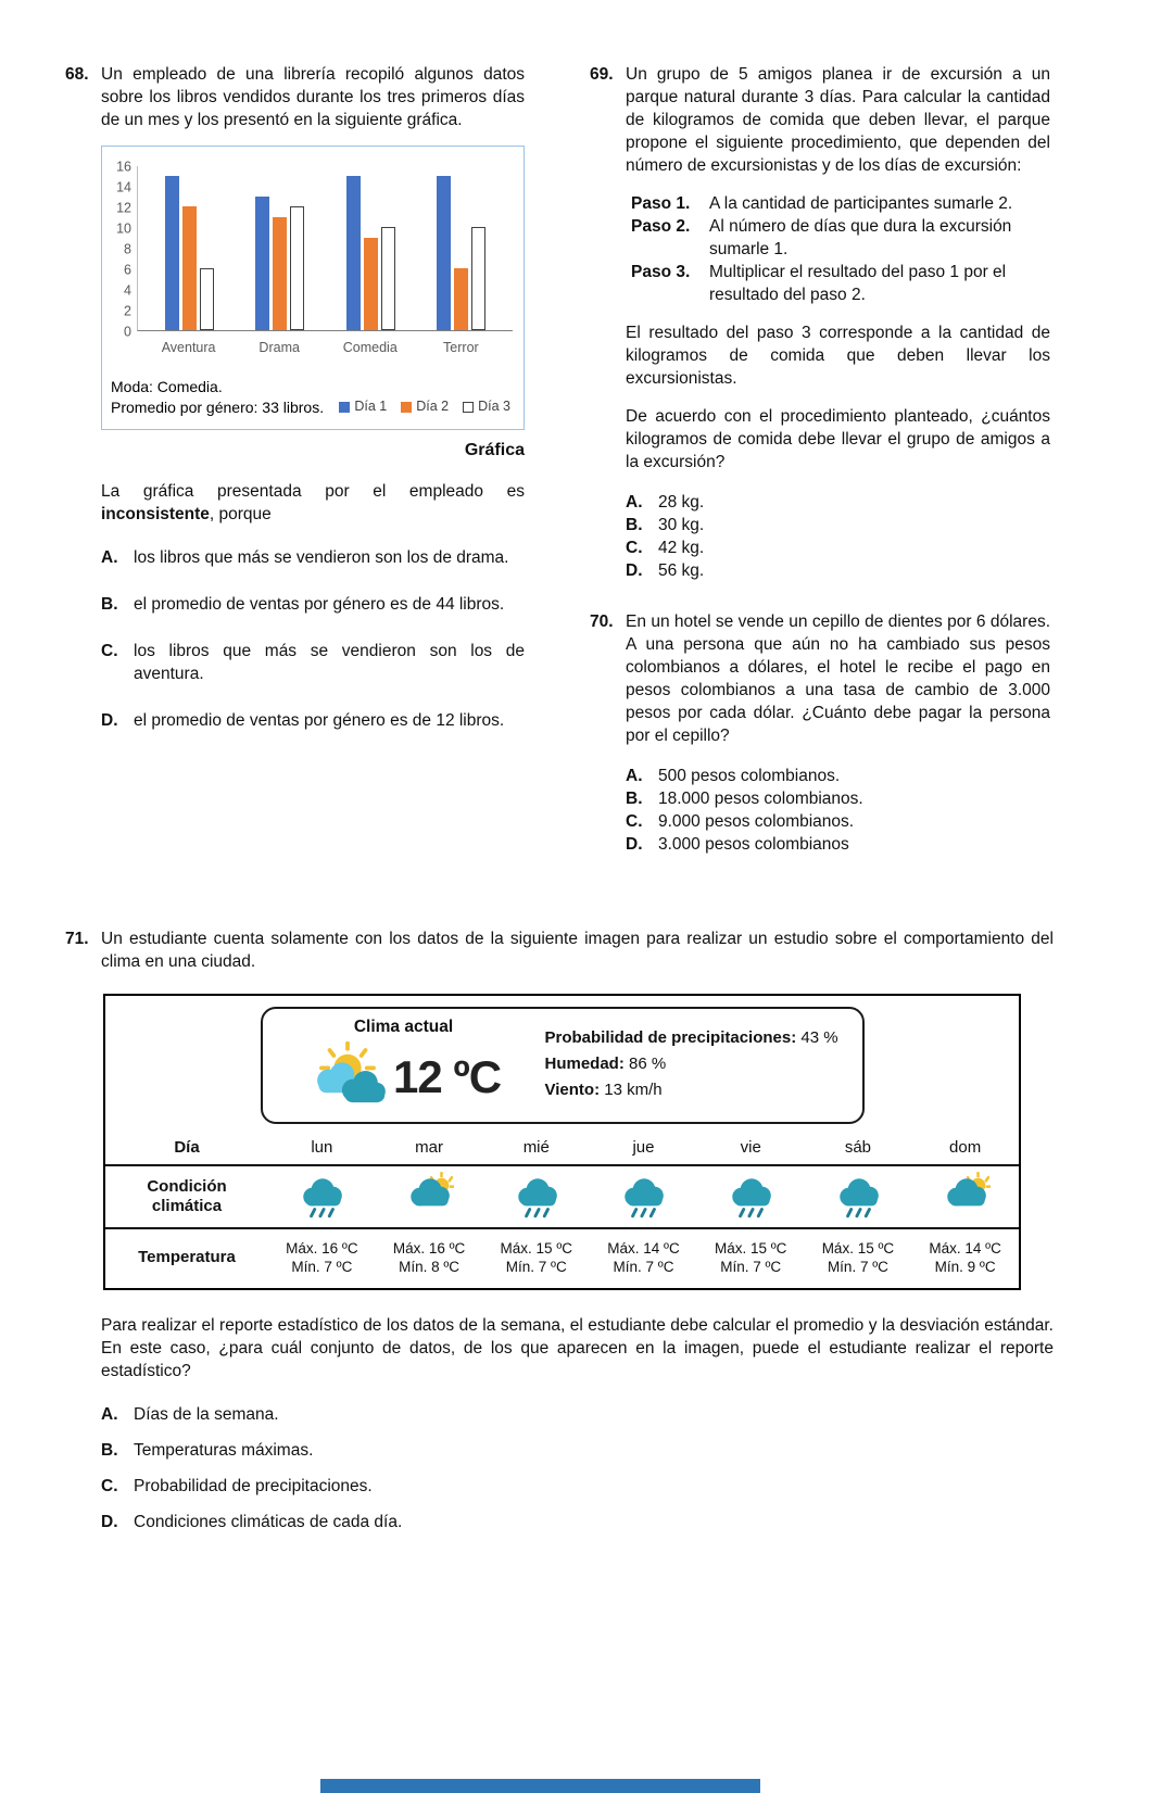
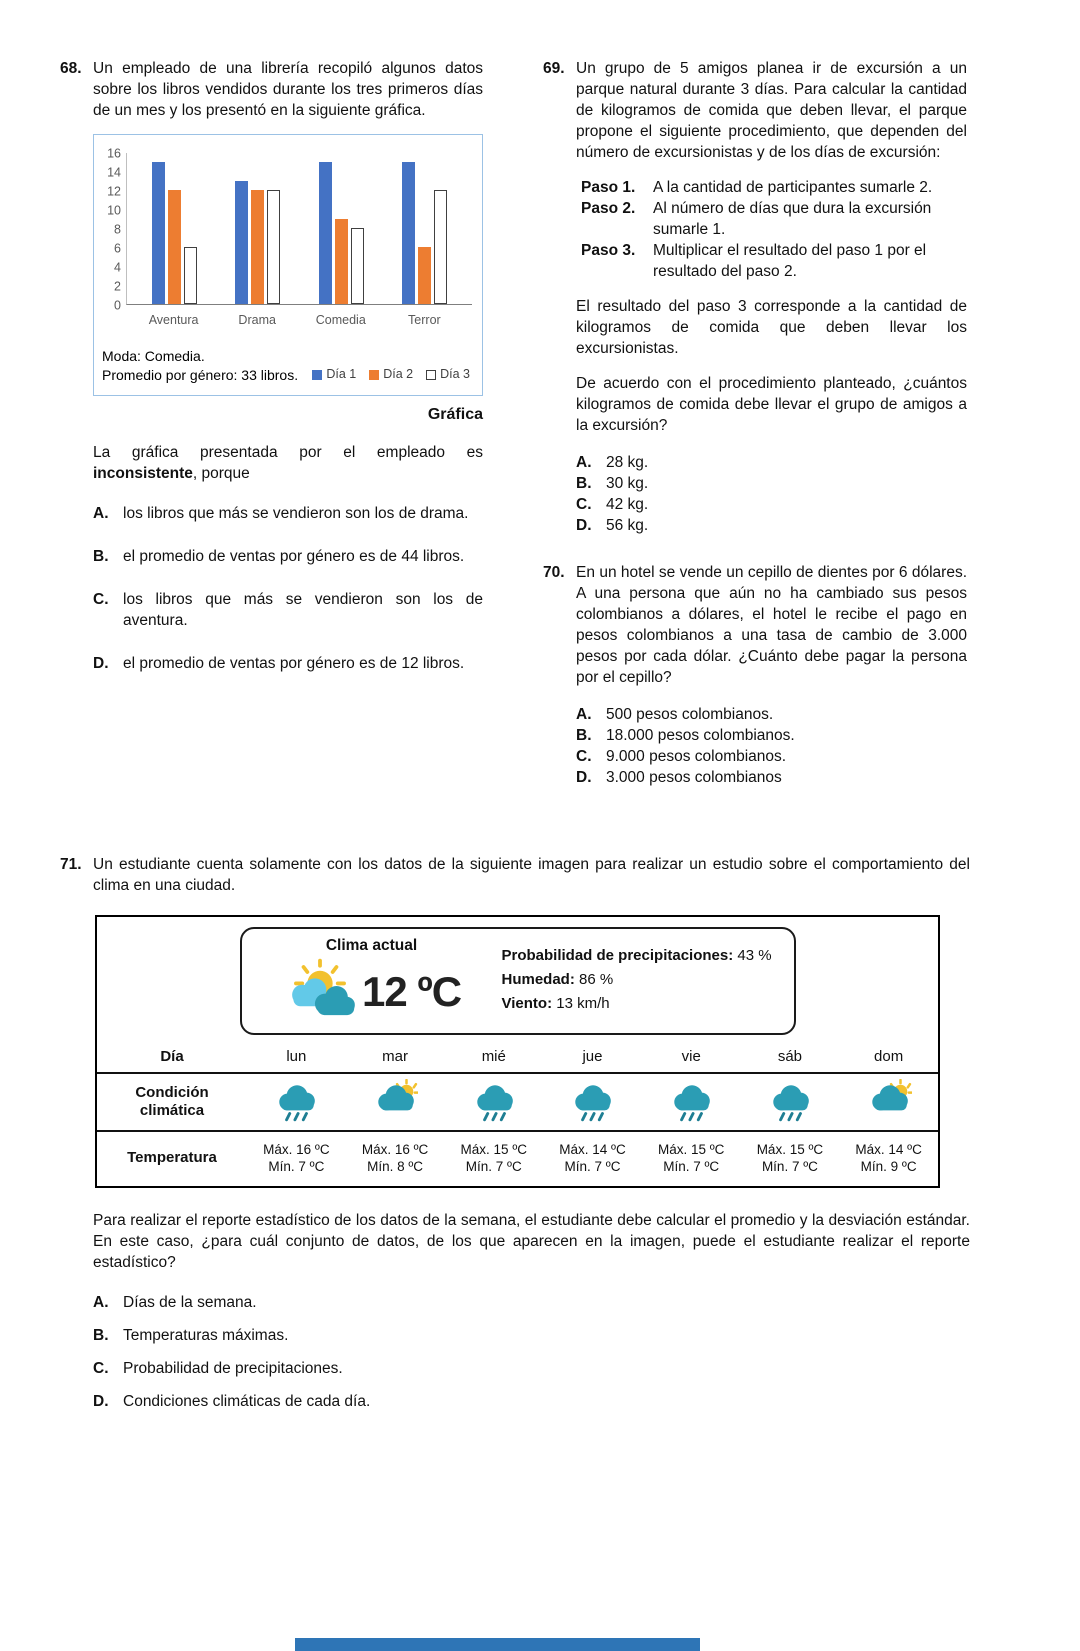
Día 2/Drama: 11 -> 12
Día 3/Comedia: 10 -> 8
Día 3/Terror: 10 -> 12
